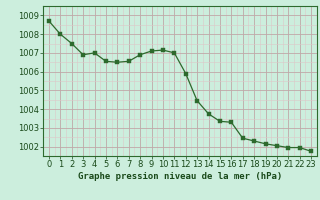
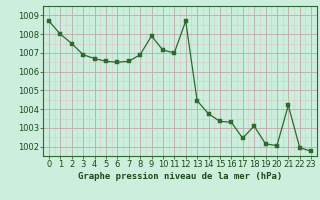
4: 1007.0 -> 1006.7
9: 1007.1 -> 1007.9
12: 1005.9 -> 1008.7
18: 1002.3 -> 1003.1
21: 1002.0 -> 1004.2
